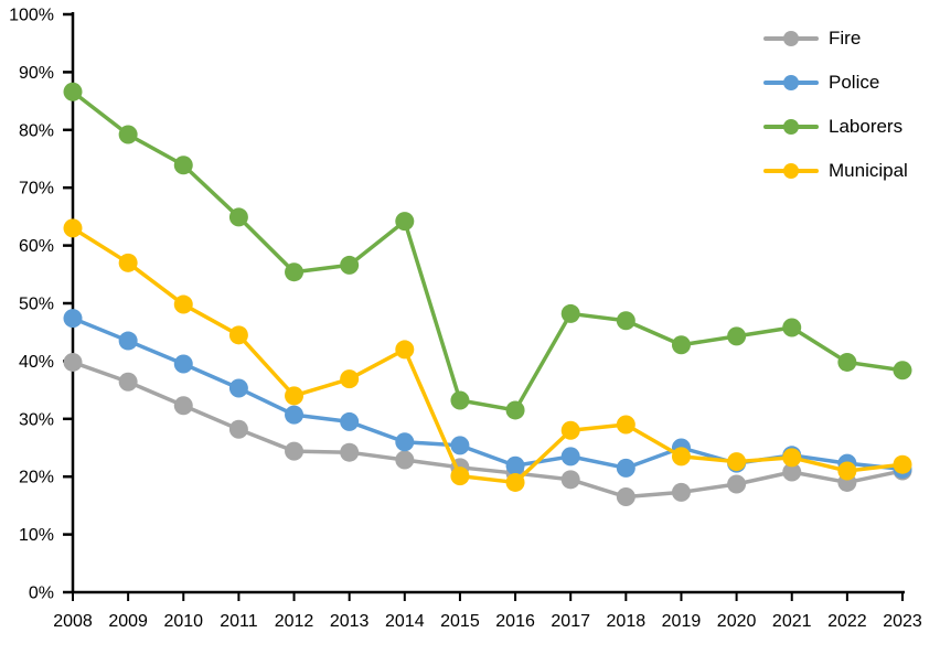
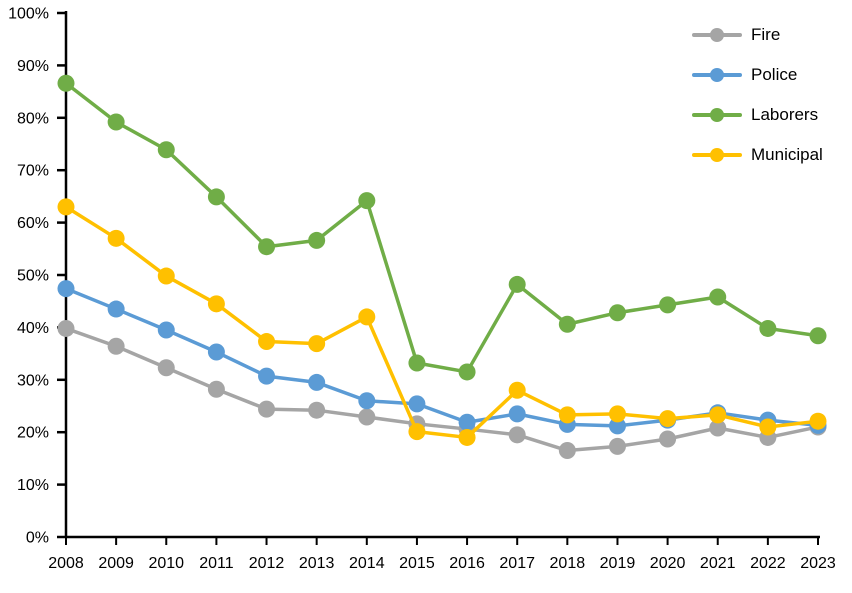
Municipal/2012: 34% -> 37%
Laborers/2018: 47% -> 41%
Municipal/2018: 29% -> 23%
Police/2019: 25% -> 21%
